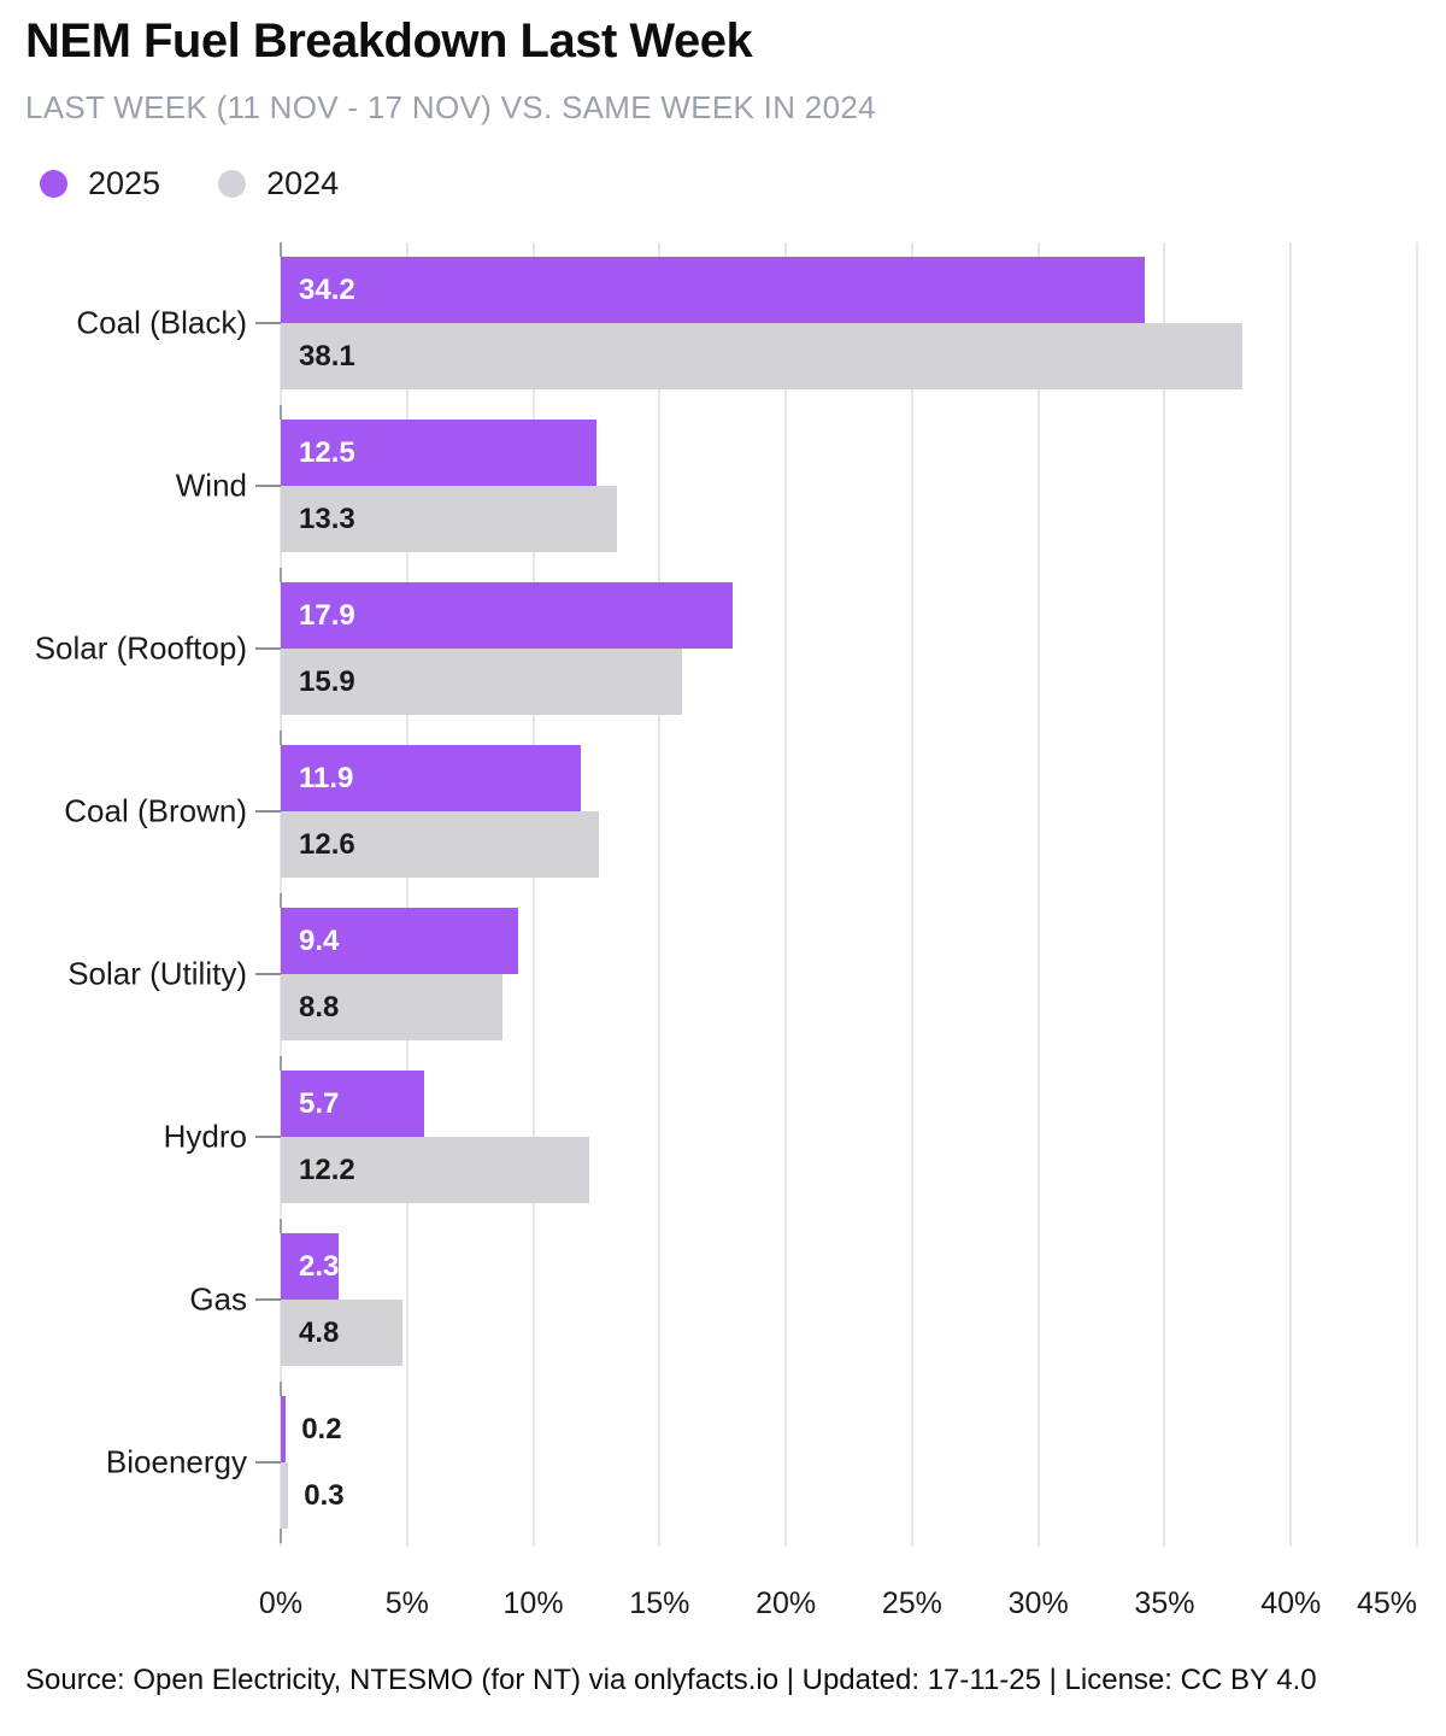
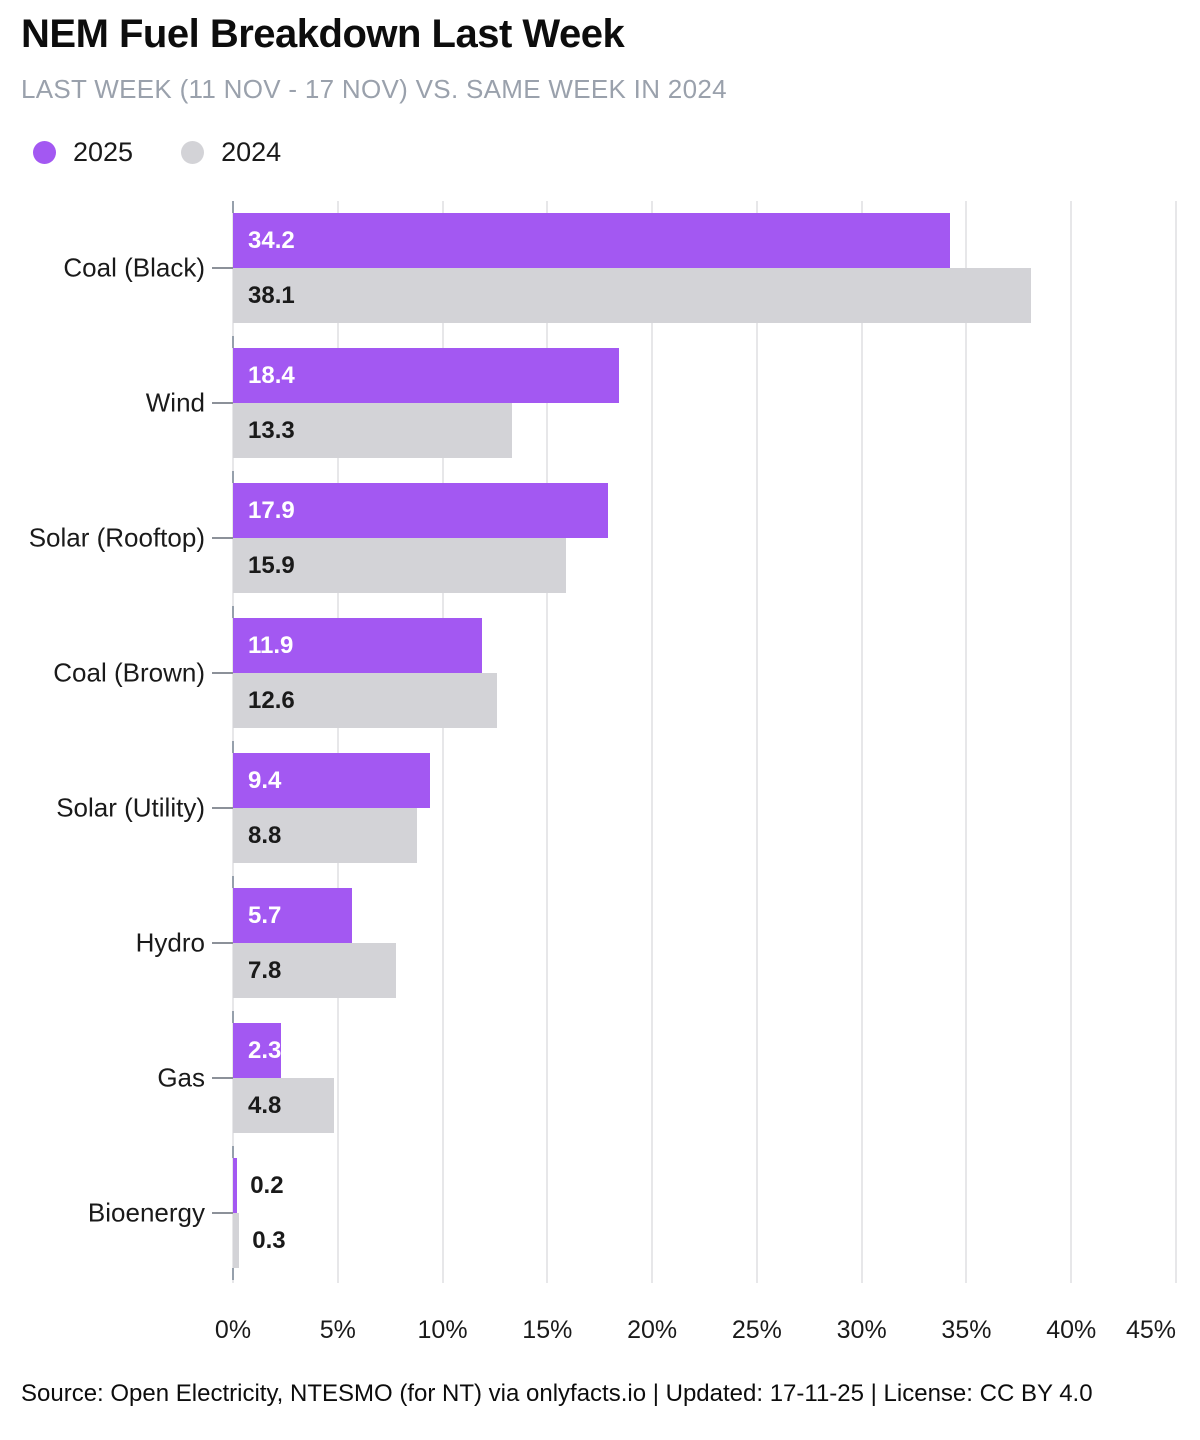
2025/Wind: 12.5 -> 18.4
2024/Hydro: 12.2 -> 7.8
